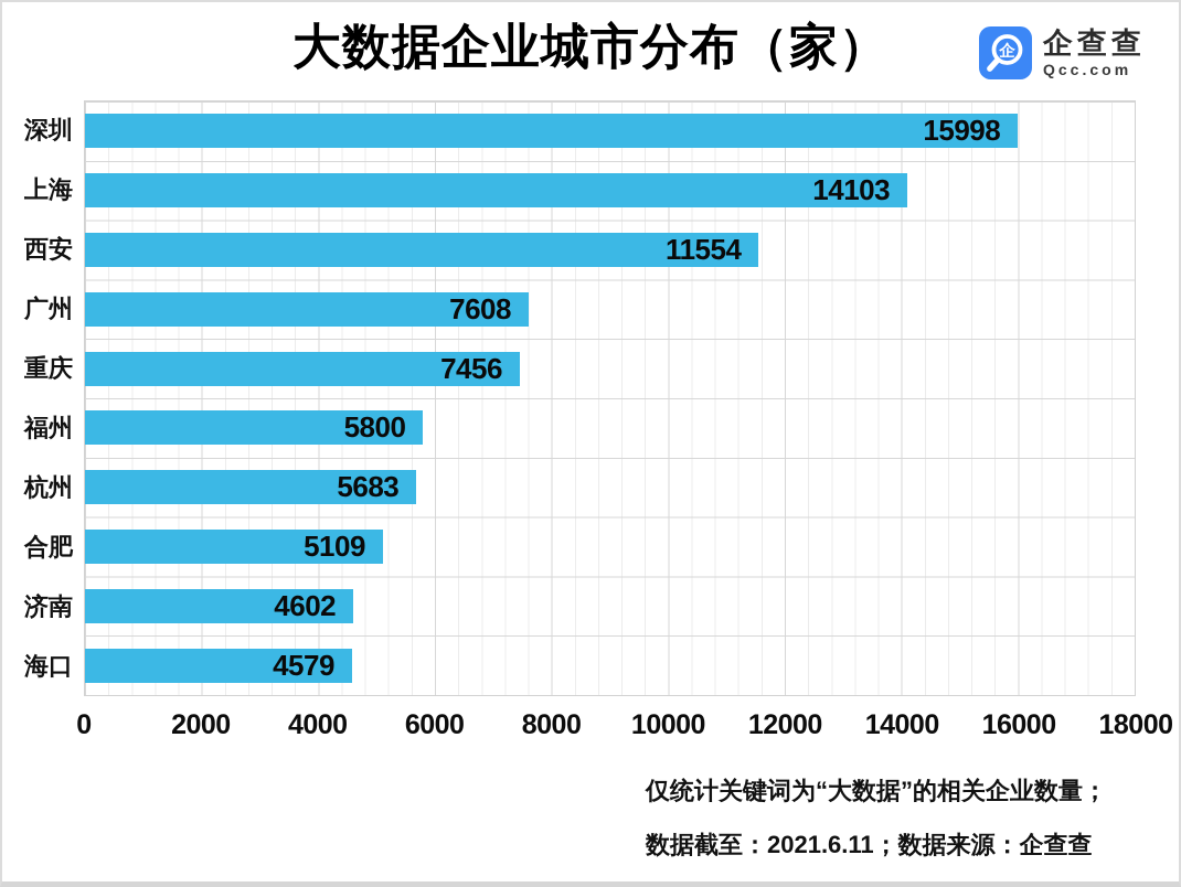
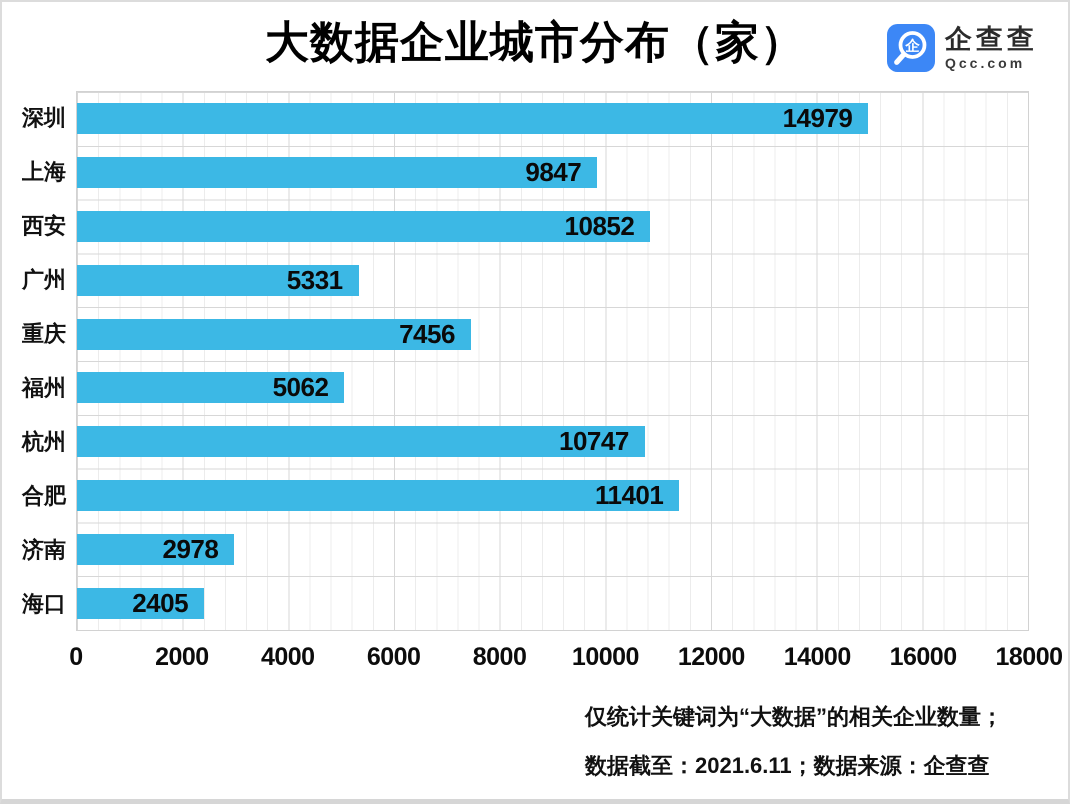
深圳: 15998 -> 14979
上海: 14103 -> 9847
西安: 11554 -> 10852
广州: 7608 -> 5331
福州: 5800 -> 5062
杭州: 5683 -> 10747
合肥: 5109 -> 11401
济南: 4602 -> 2978
海口: 4579 -> 2405
